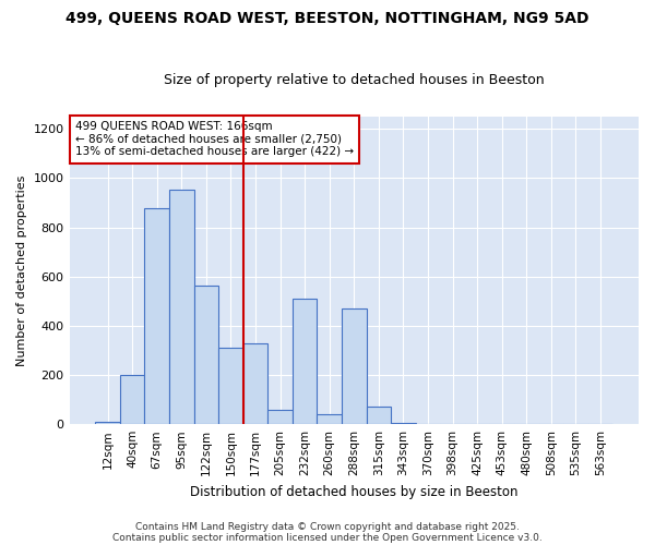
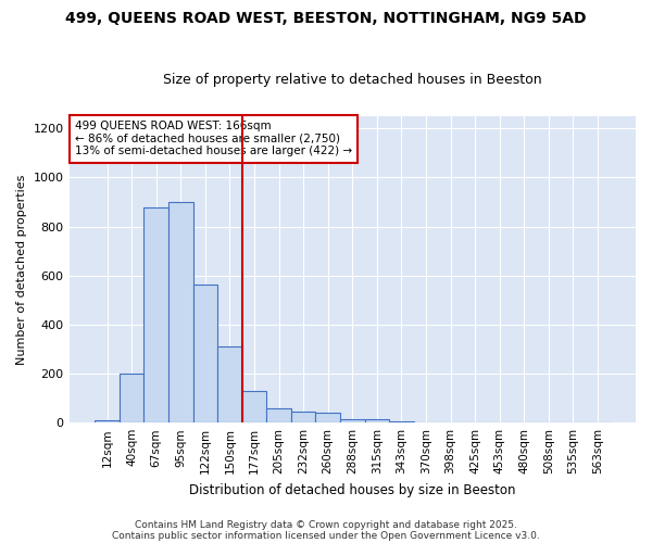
95sqm: 955 -> 900
177sqm: 330 -> 130
232sqm: 510 -> 45
288sqm: 470 -> 15
315sqm: 70 -> 15
